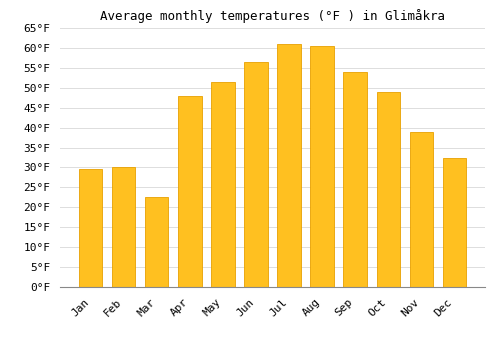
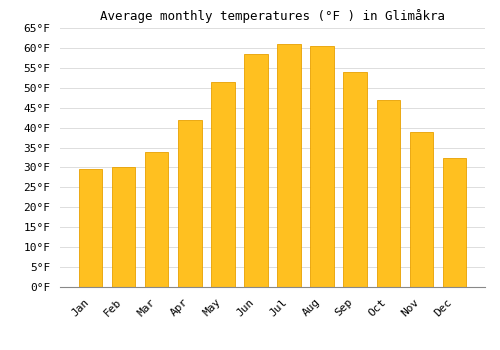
Mar: 22.5°F -> 34.0°F
Apr: 48.0°F -> 42.0°F
Jun: 56.5°F -> 58.5°F
Oct: 49.0°F -> 47.0°F
